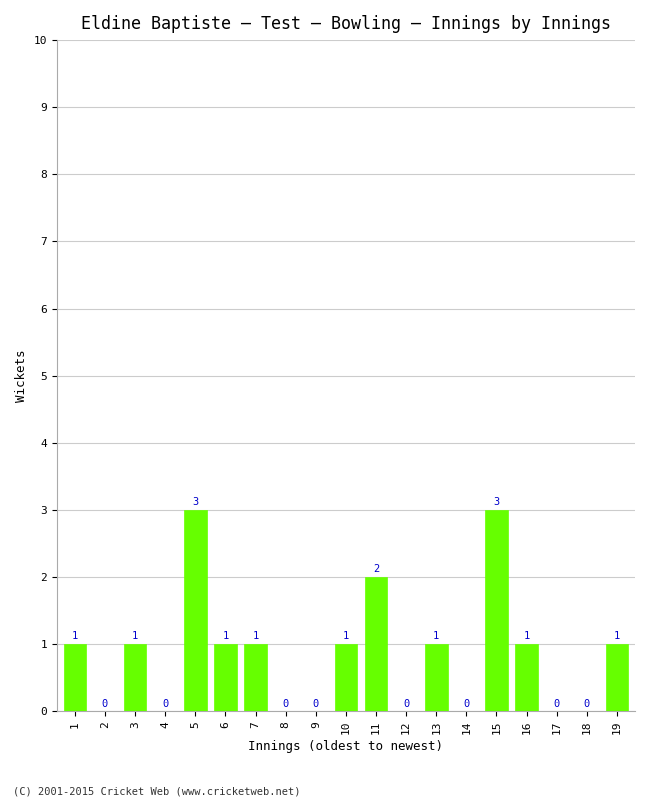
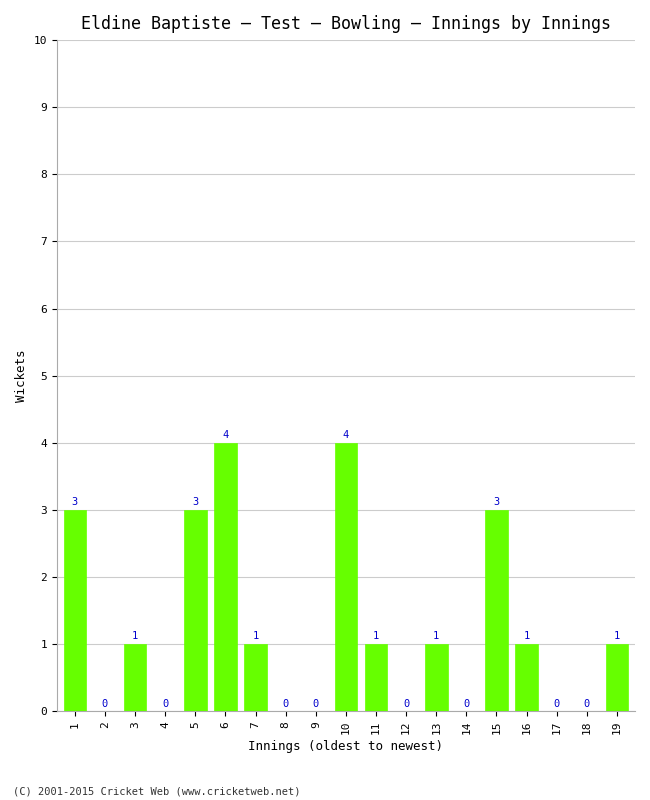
1: 1 -> 3
6: 1 -> 4
10: 1 -> 4
11: 2 -> 1
